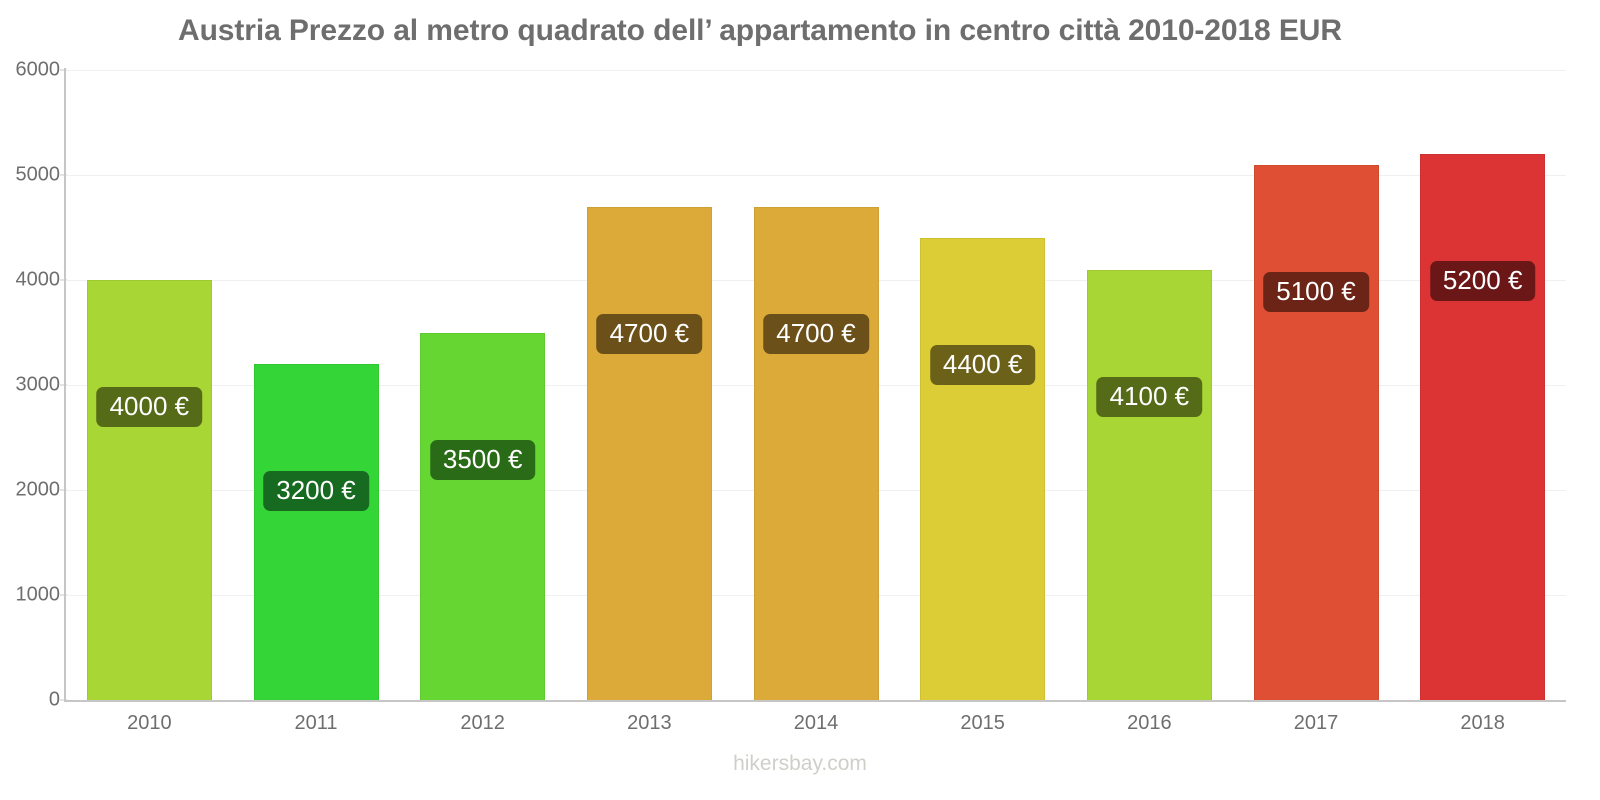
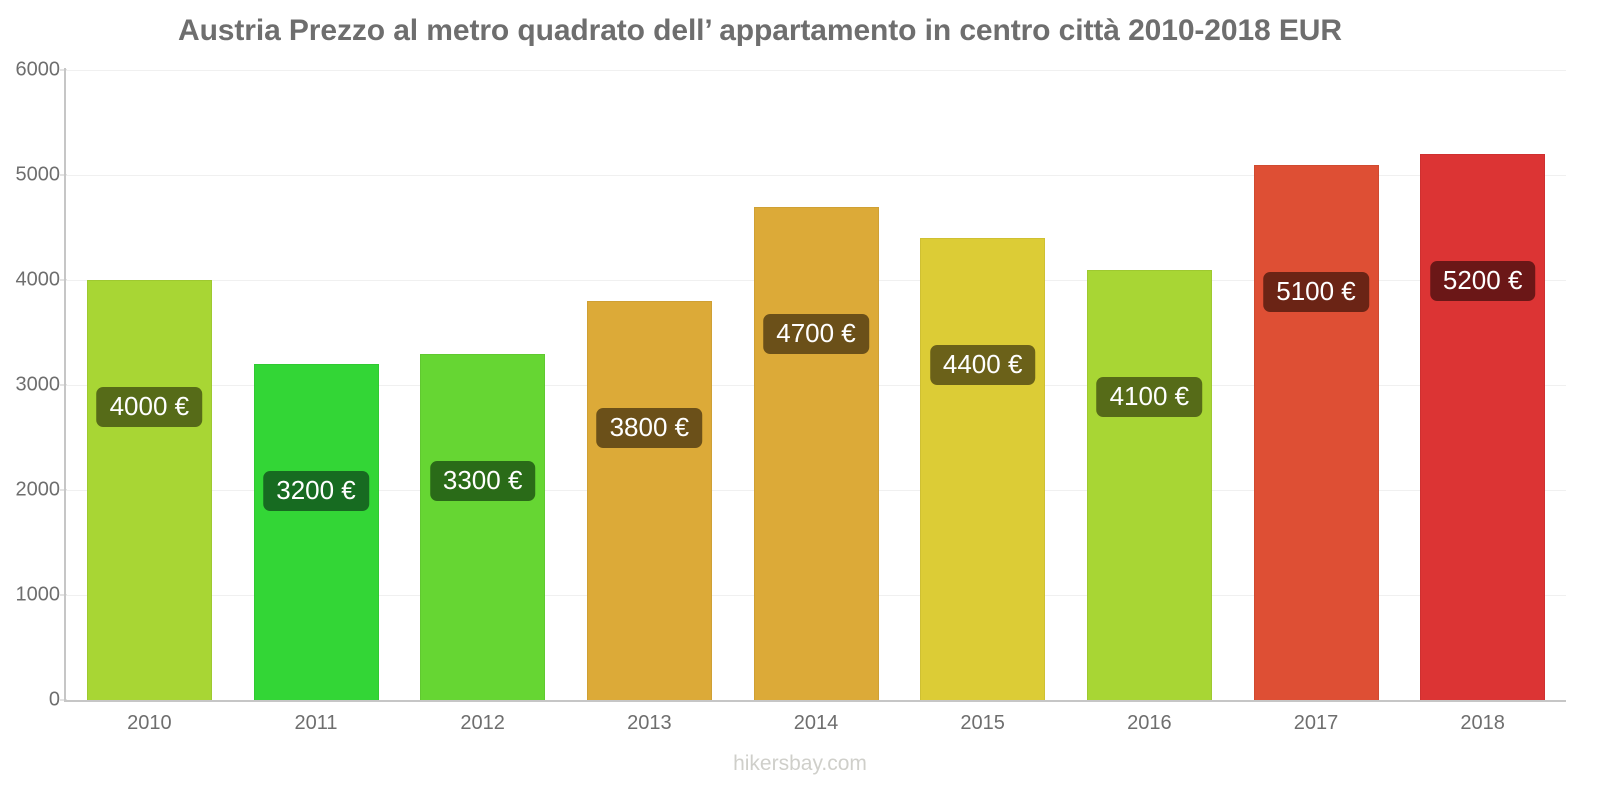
2012: 3500 -> 3300
2013: 4700 -> 3800
